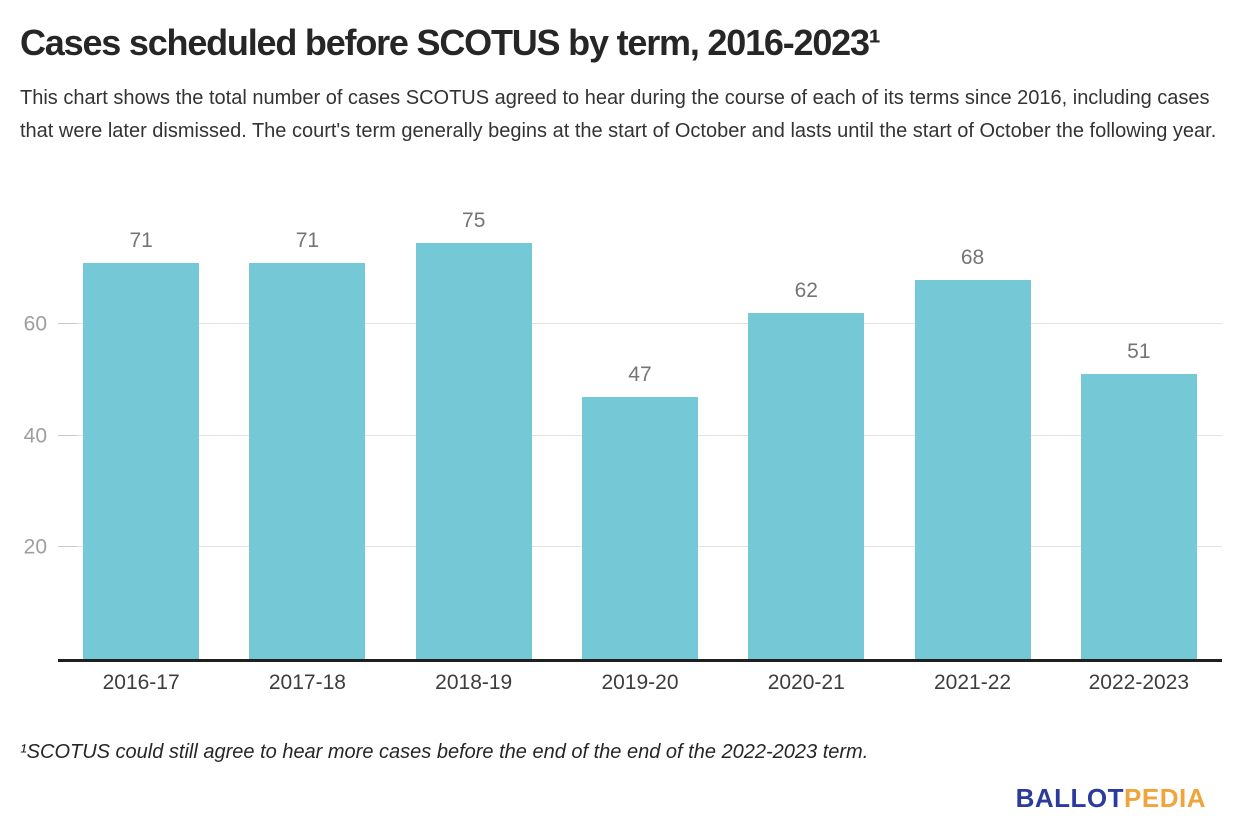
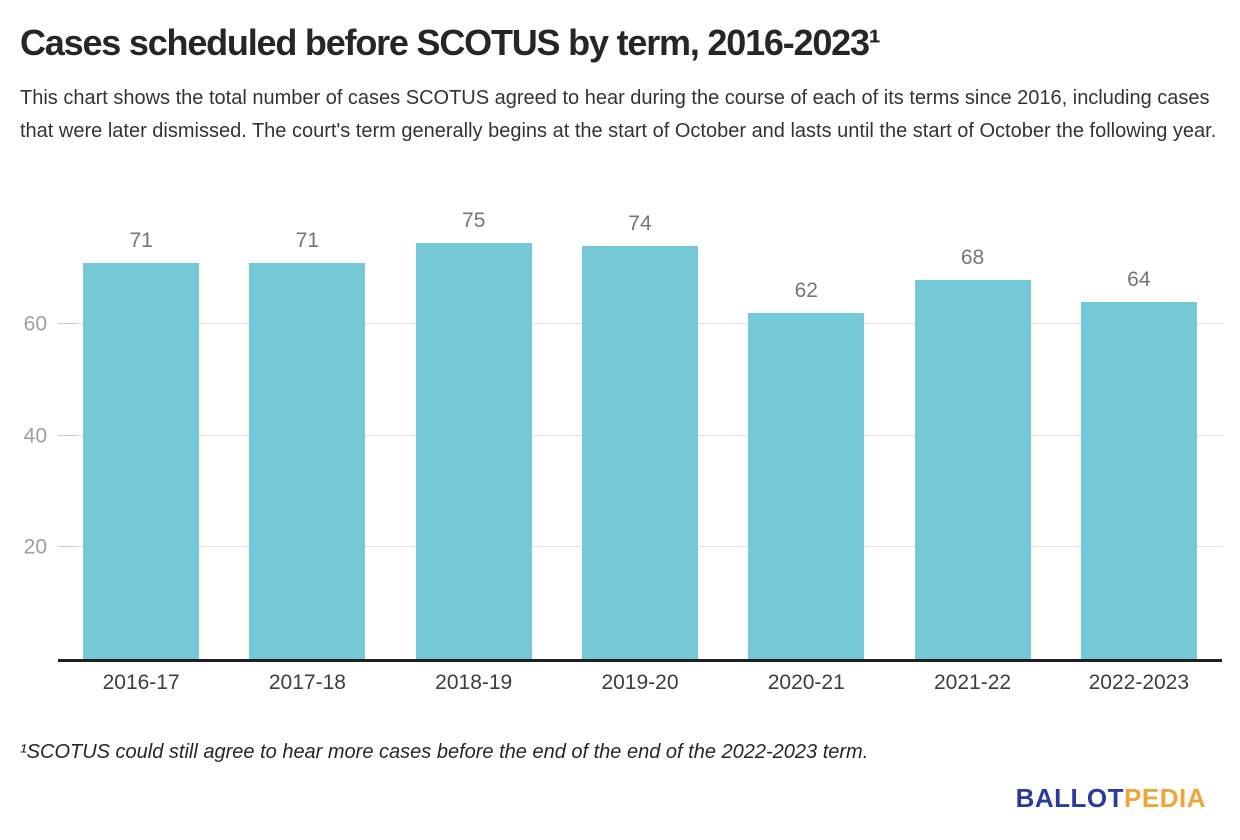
2019-20: 47 -> 74
2022-2023: 51 -> 64
